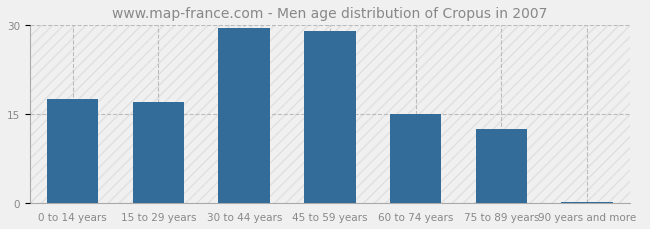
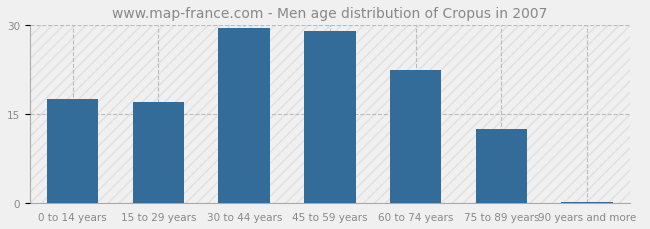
60 to 74 years: 15.0 -> 22.4
